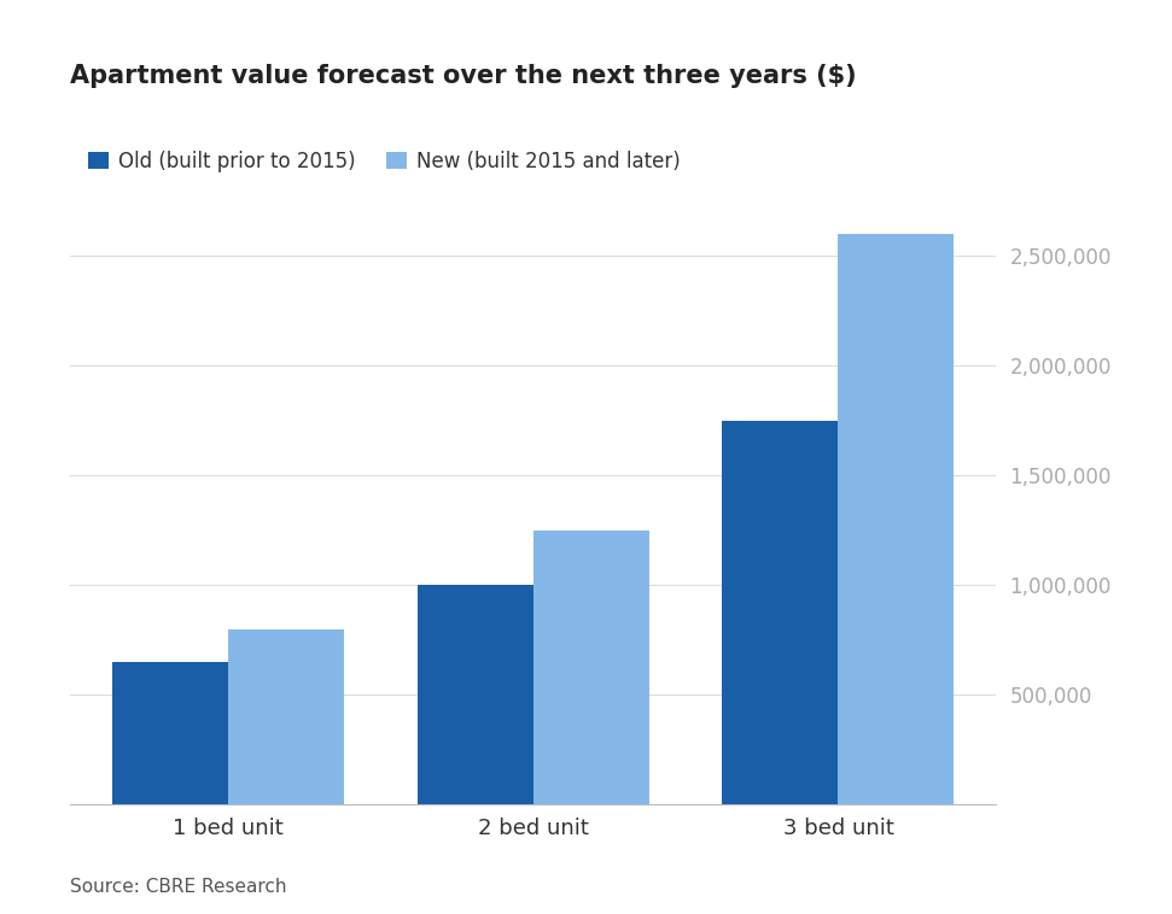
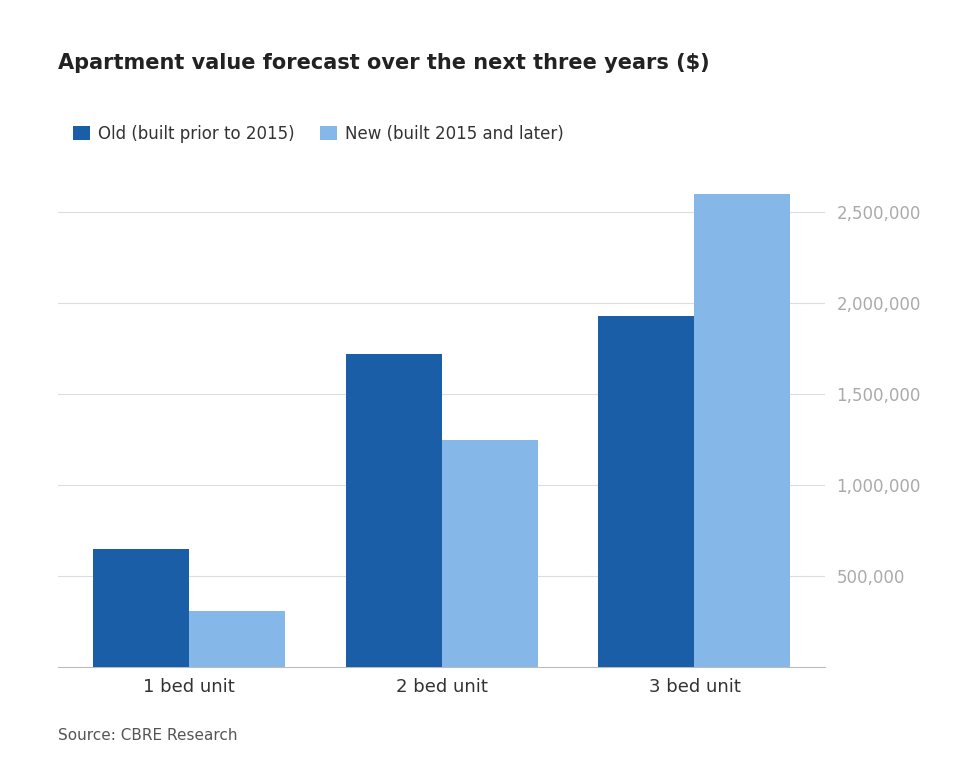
New (built 2015 and later)/1 bed unit: 800,000 -> 310,000
Old (built prior to 2015)/2 bed unit: 1,000,000 -> 1,720,000
Old (built prior to 2015)/3 bed unit: 1,750,000 -> 1,930,000
